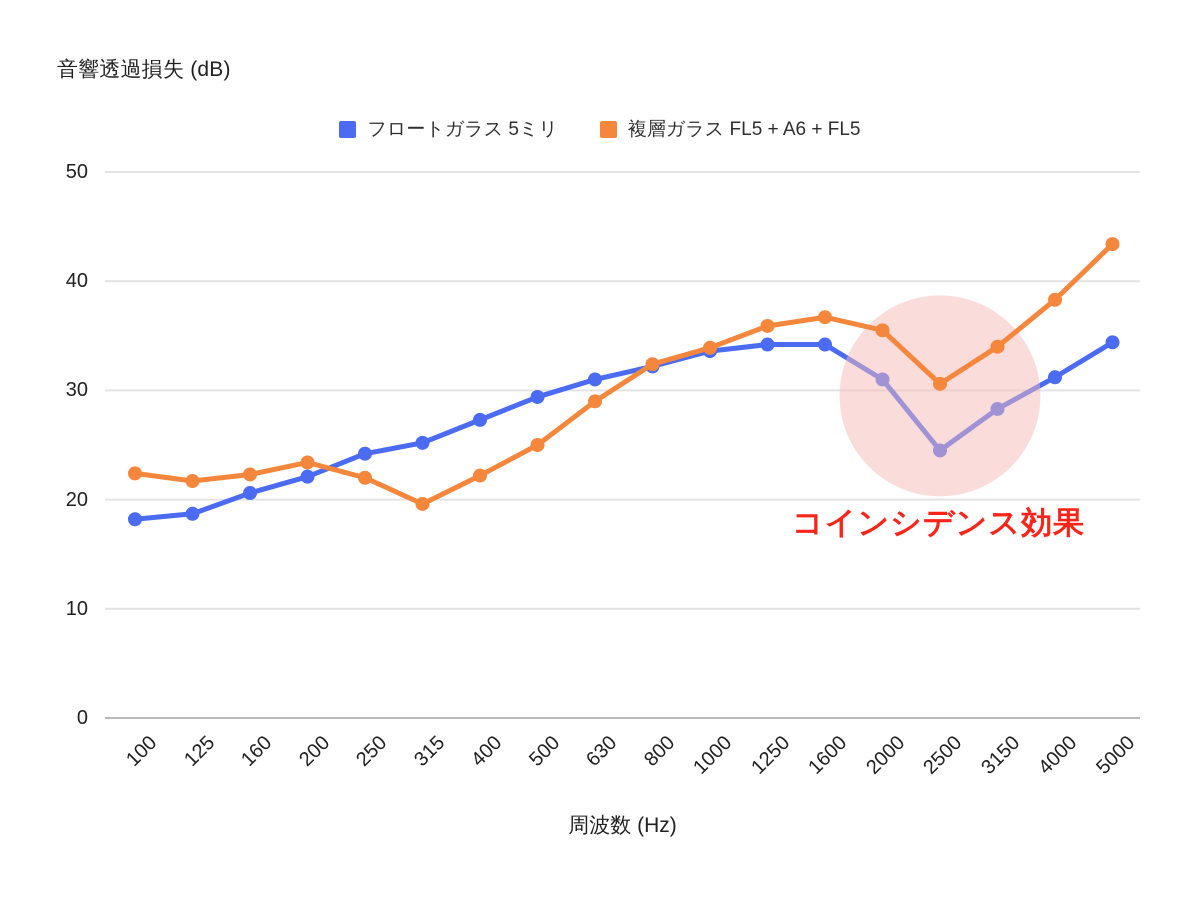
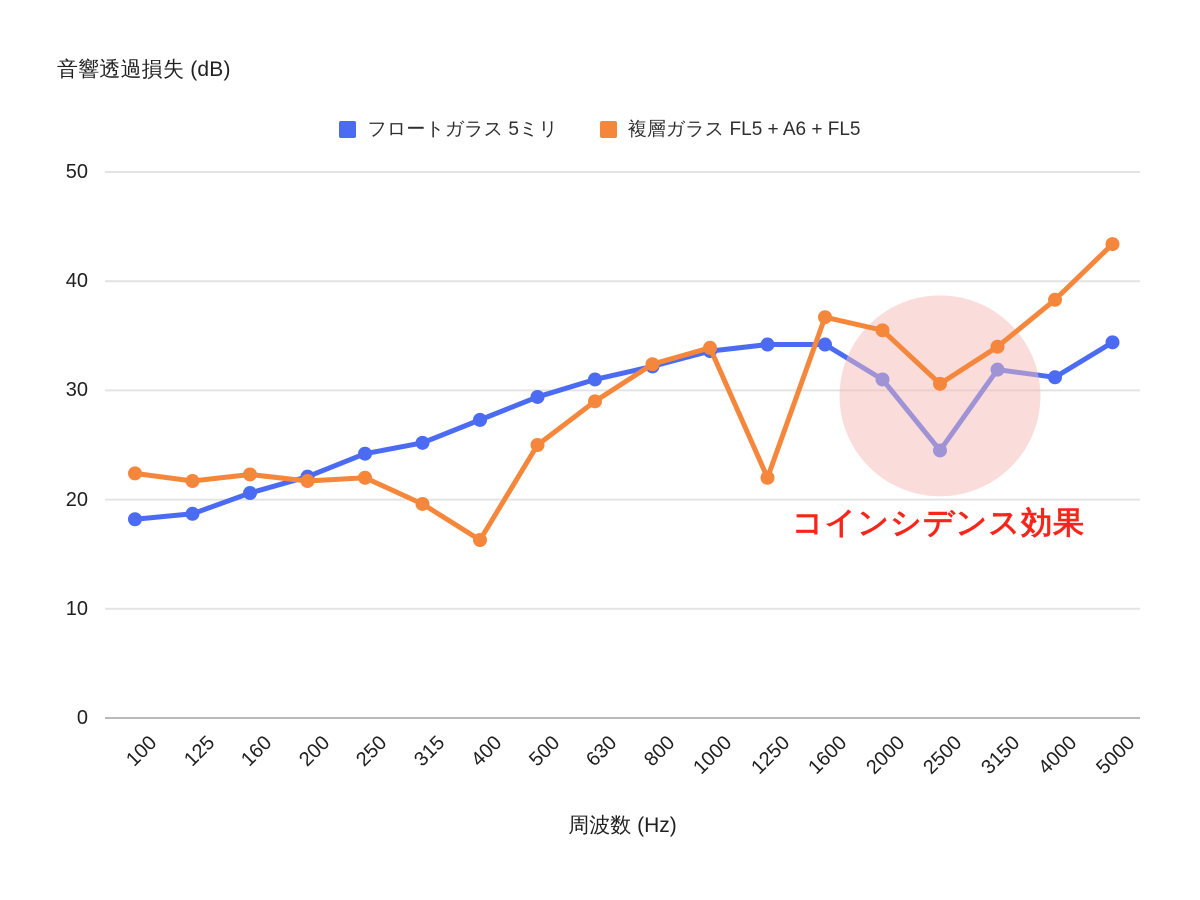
複層ガラス FL5 + A6 + FL5/200: 23.4 -> 21.7
複層ガラス FL5 + A6 + FL5/400: 22.2 -> 16.3
複層ガラス FL5 + A6 + FL5/1250: 35.9 -> 22.0
フロートガラス 5ミリ/3150: 28.3 -> 31.9
